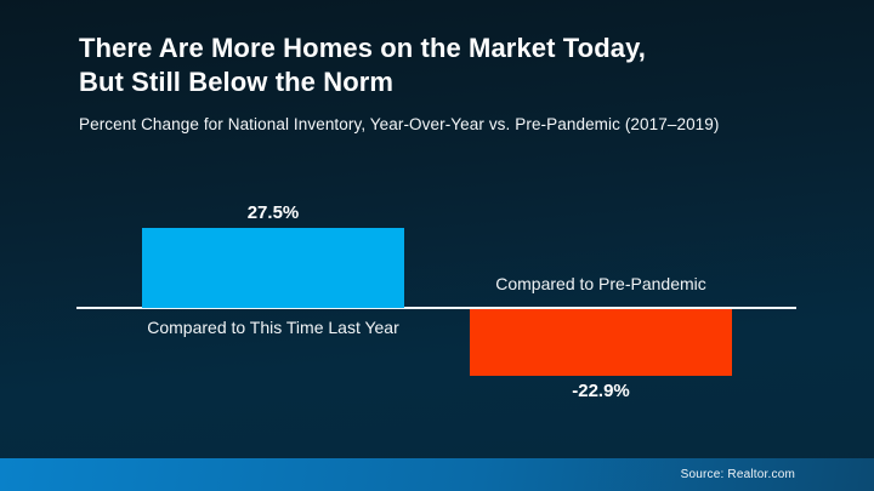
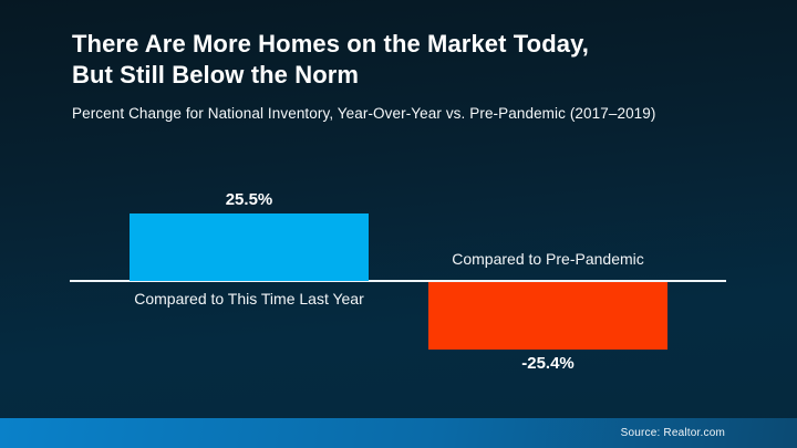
Compared to This Time Last Year: 27.5% -> 25.5%
Compared to Pre-Pandemic: -22.9% -> -25.4%
